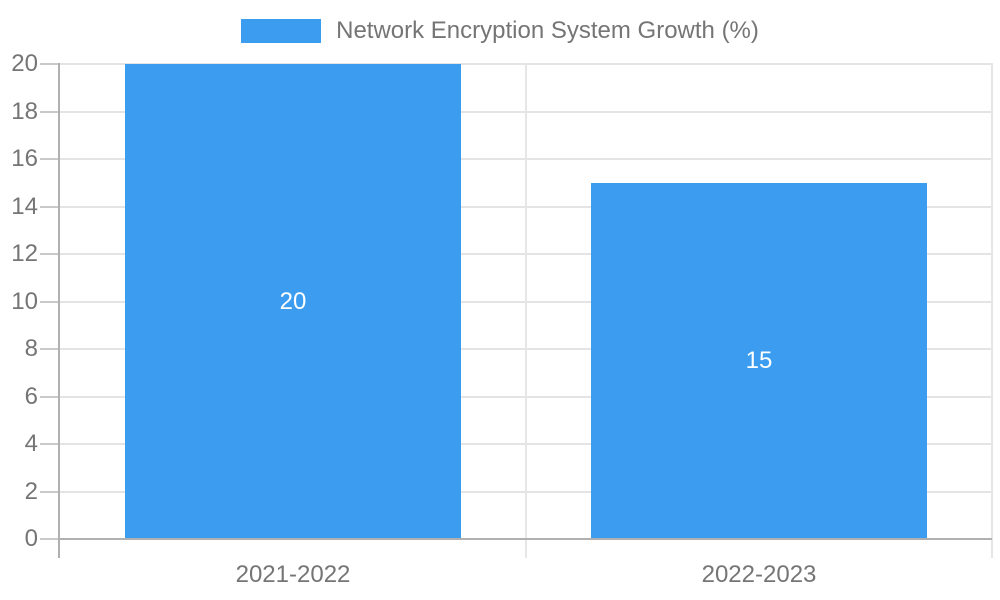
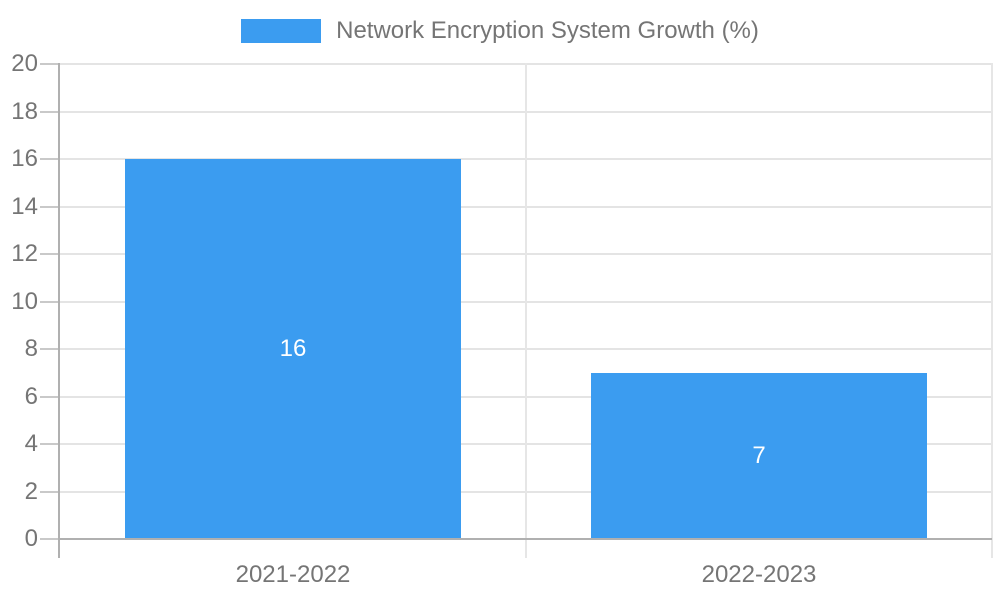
2021-2022: 20 -> 16
2022-2023: 15 -> 7
